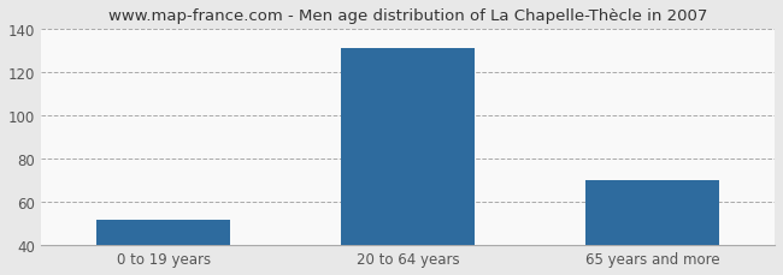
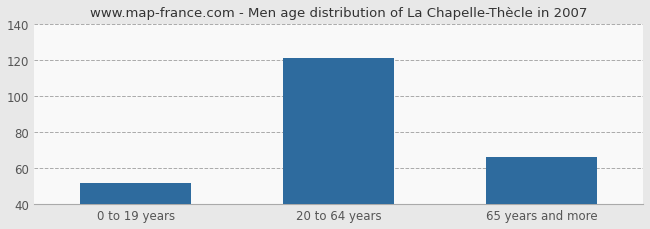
20 to 64 years: 131 -> 121
65 years and more: 70 -> 66
